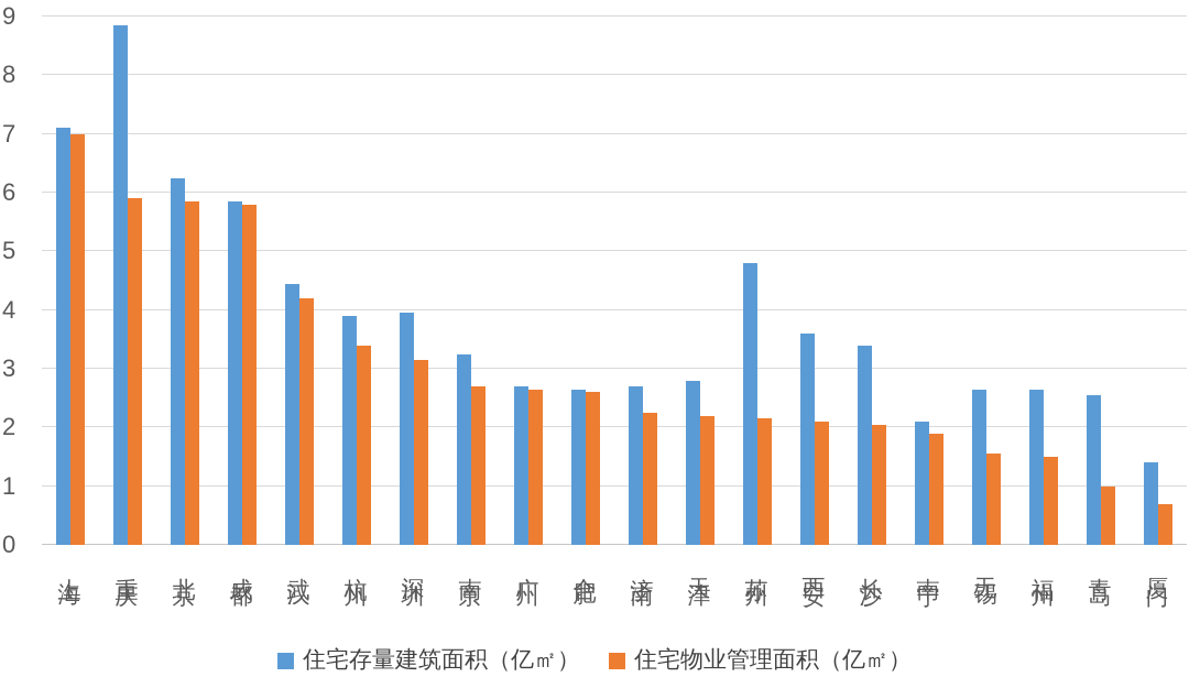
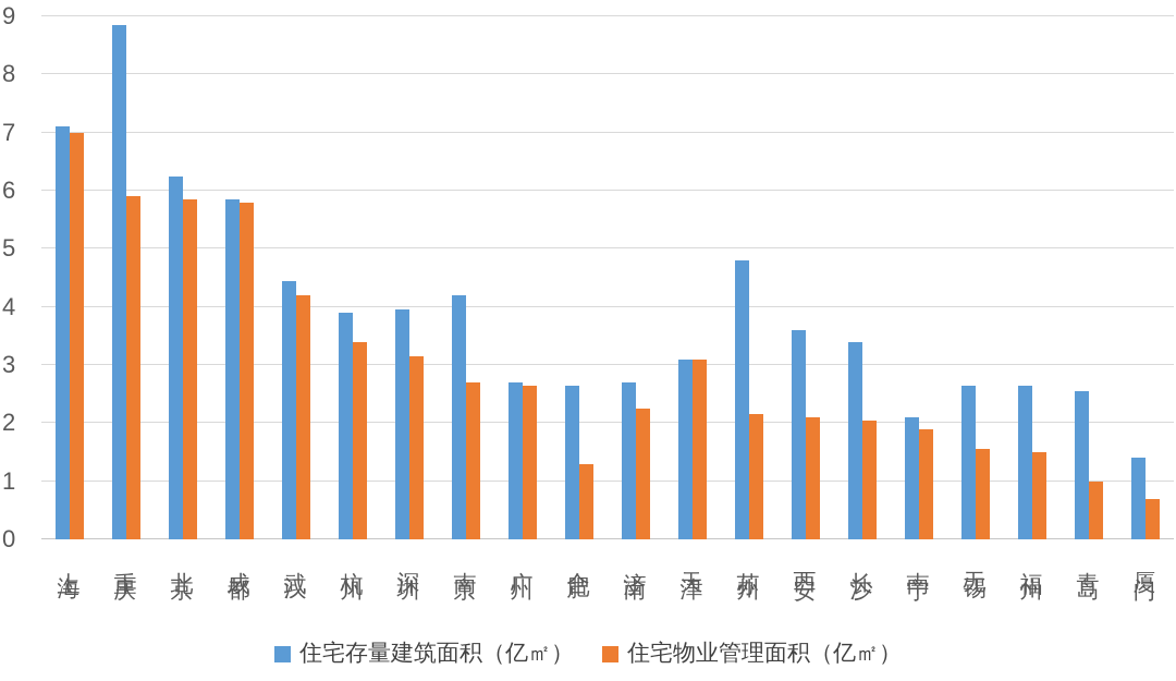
住宅存量建筑面积（亿㎡）/南京: 3.2 -> 4.2
住宅物业管理面积（亿㎡）/合肥: 2.6 -> 1.3
住宅存量建筑面积（亿㎡）/天津: 2.8 -> 3.1
住宅物业管理面积（亿㎡）/天津: 2.2 -> 3.1
